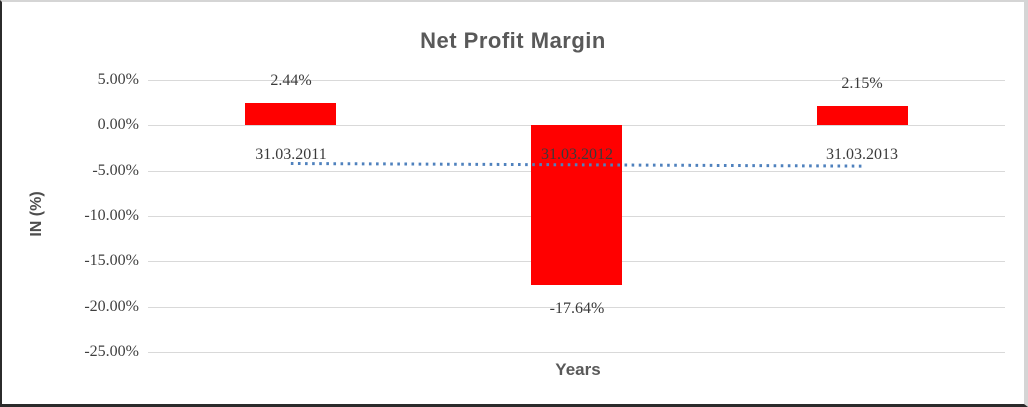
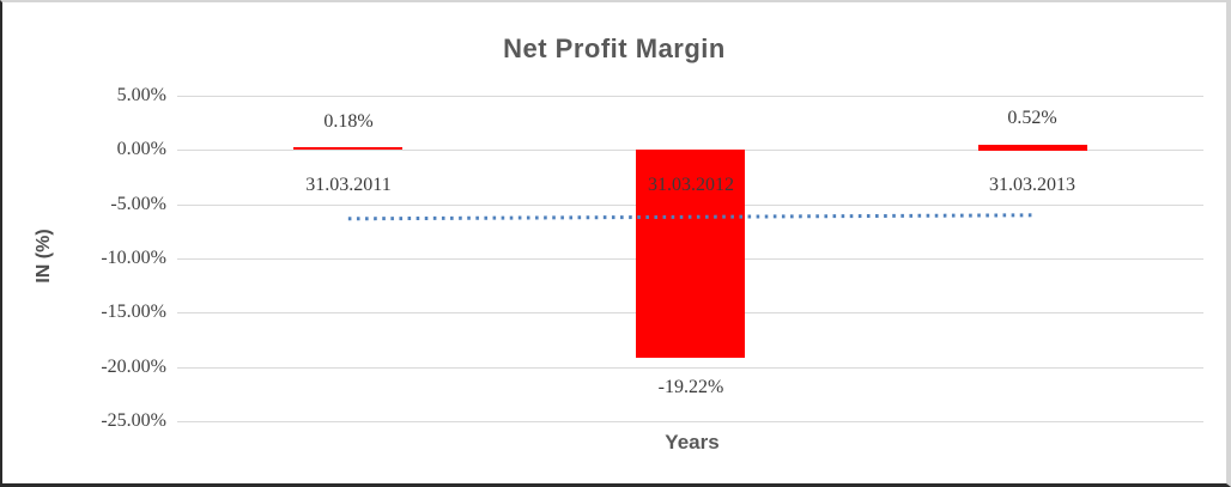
31.03.2011: 2.44% -> 0.18%
31.03.2012: -17.64% -> -19.22%
31.03.2013: 2.15% -> 0.52%
